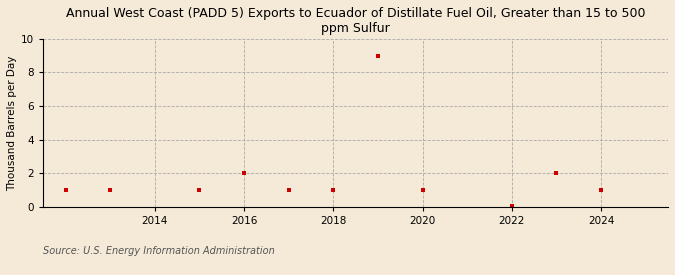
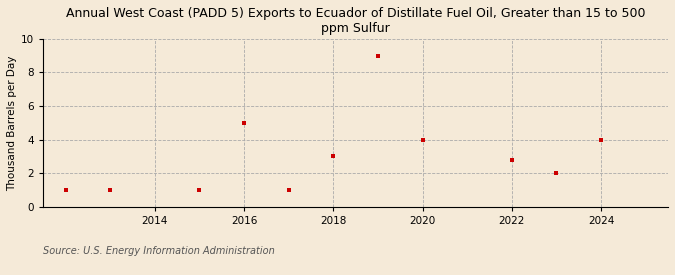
2016: 2.0 -> 5.0
2018: 1.0 -> 3.0
2020: 1.0 -> 4.0
2022: 0.1 -> 2.8
2024: 1.0 -> 4.0
